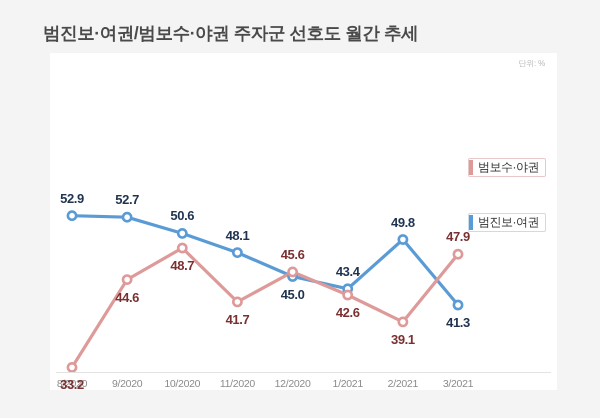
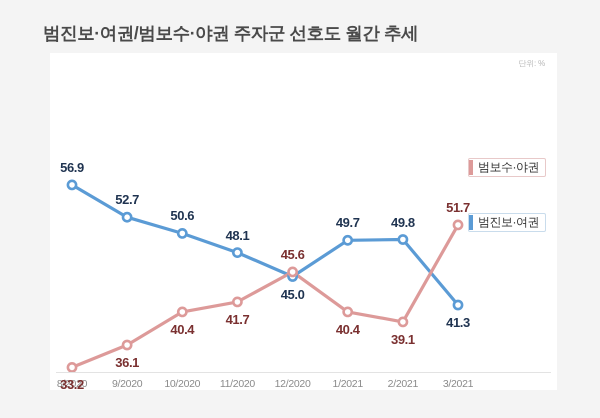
범진보·여권/8/2020: 52.9 -> 56.9
범보수·야권/9/2020: 44.6 -> 36.1
범보수·야권/10/2020: 48.7 -> 40.4
범진보·여권/1/2021: 43.4 -> 49.7
범보수·야권/1/2021: 42.6 -> 40.4
범보수·야권/3/2021: 47.9 -> 51.7
